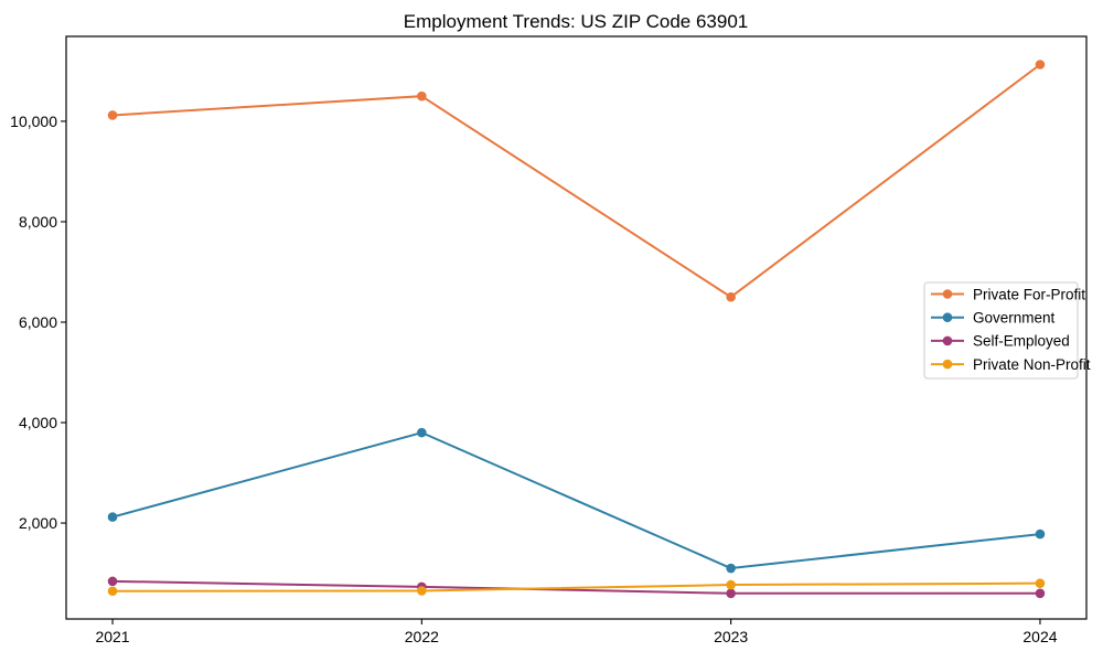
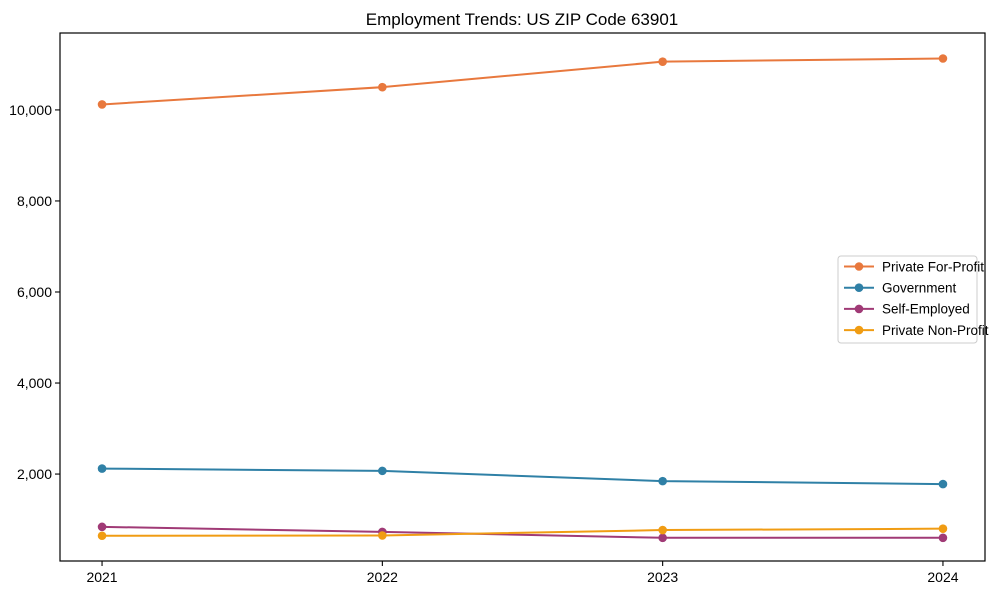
Government/2022: 3800 -> 2100
Private For-Profit/2023: 6500 -> 11100
Government/2023: 1100 -> 1800
